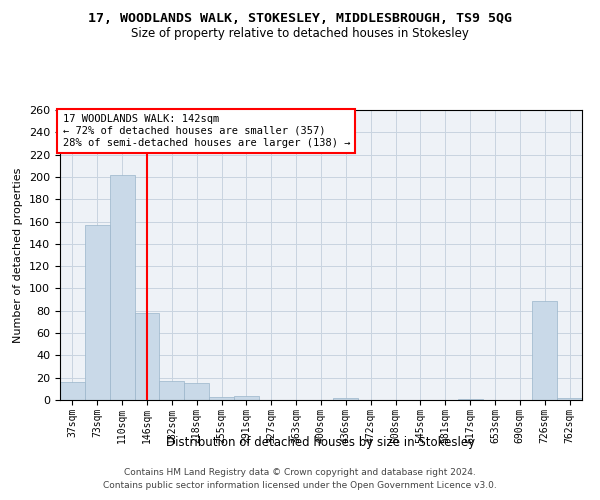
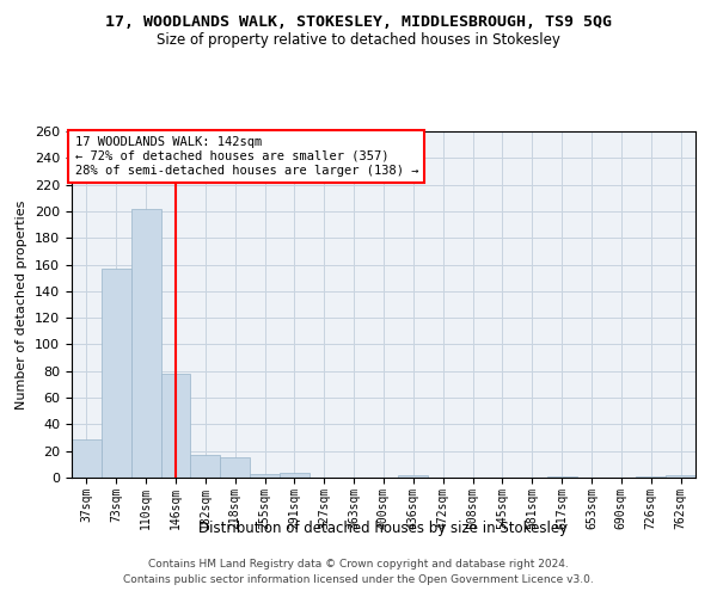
37sqm: 16 -> 29
726sqm: 89 -> 1
